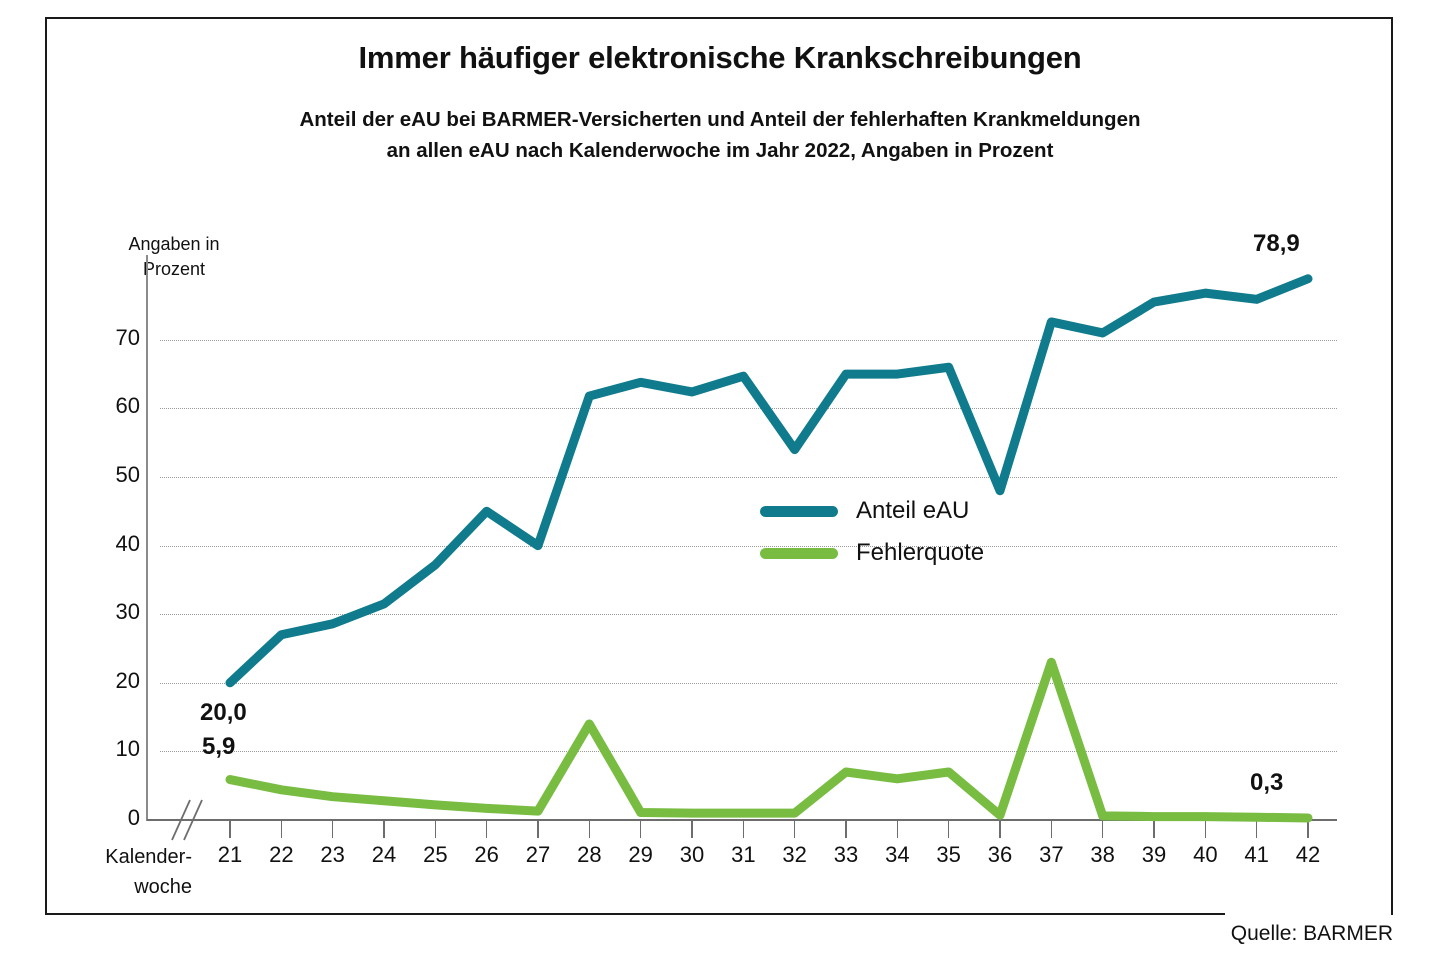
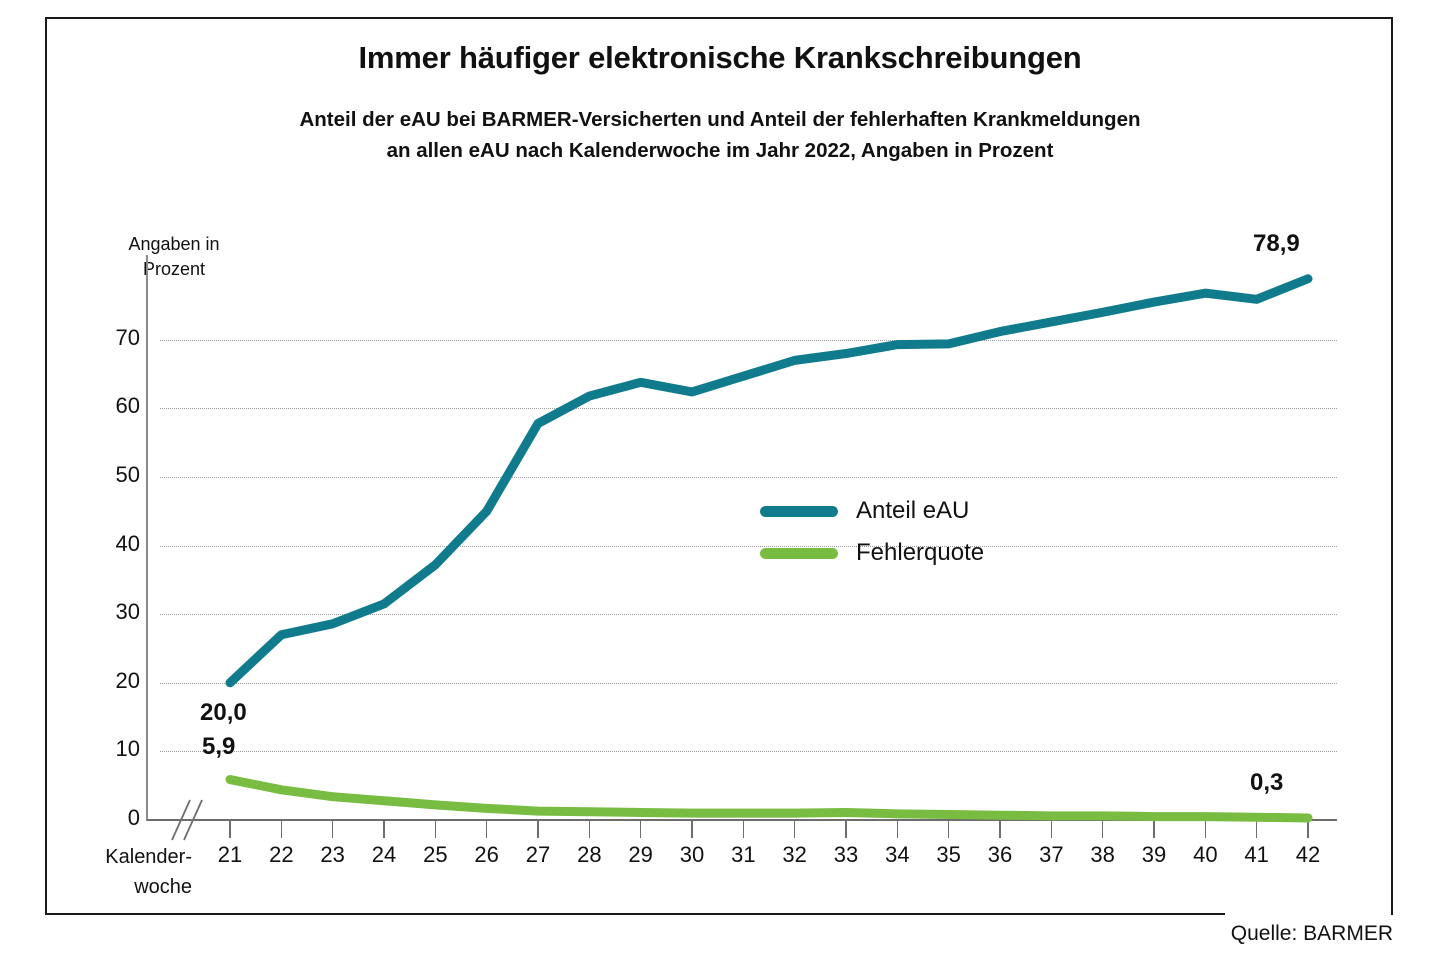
Anteil eAU/27: 40 -> 58
Fehlerquote/28: 14 -> 1
Anteil eAU/32: 54 -> 67
Anteil eAU/33: 65 -> 68
Fehlerquote/33: 7 -> 1
Anteil eAU/34: 65 -> 69
Fehlerquote/34: 6 -> 1
Anteil eAU/35: 66 -> 69
Fehlerquote/35: 7 -> 1
Anteil eAU/36: 48 -> 71
Fehlerquote/37: 23 -> 1
Anteil eAU/38: 71 -> 74
